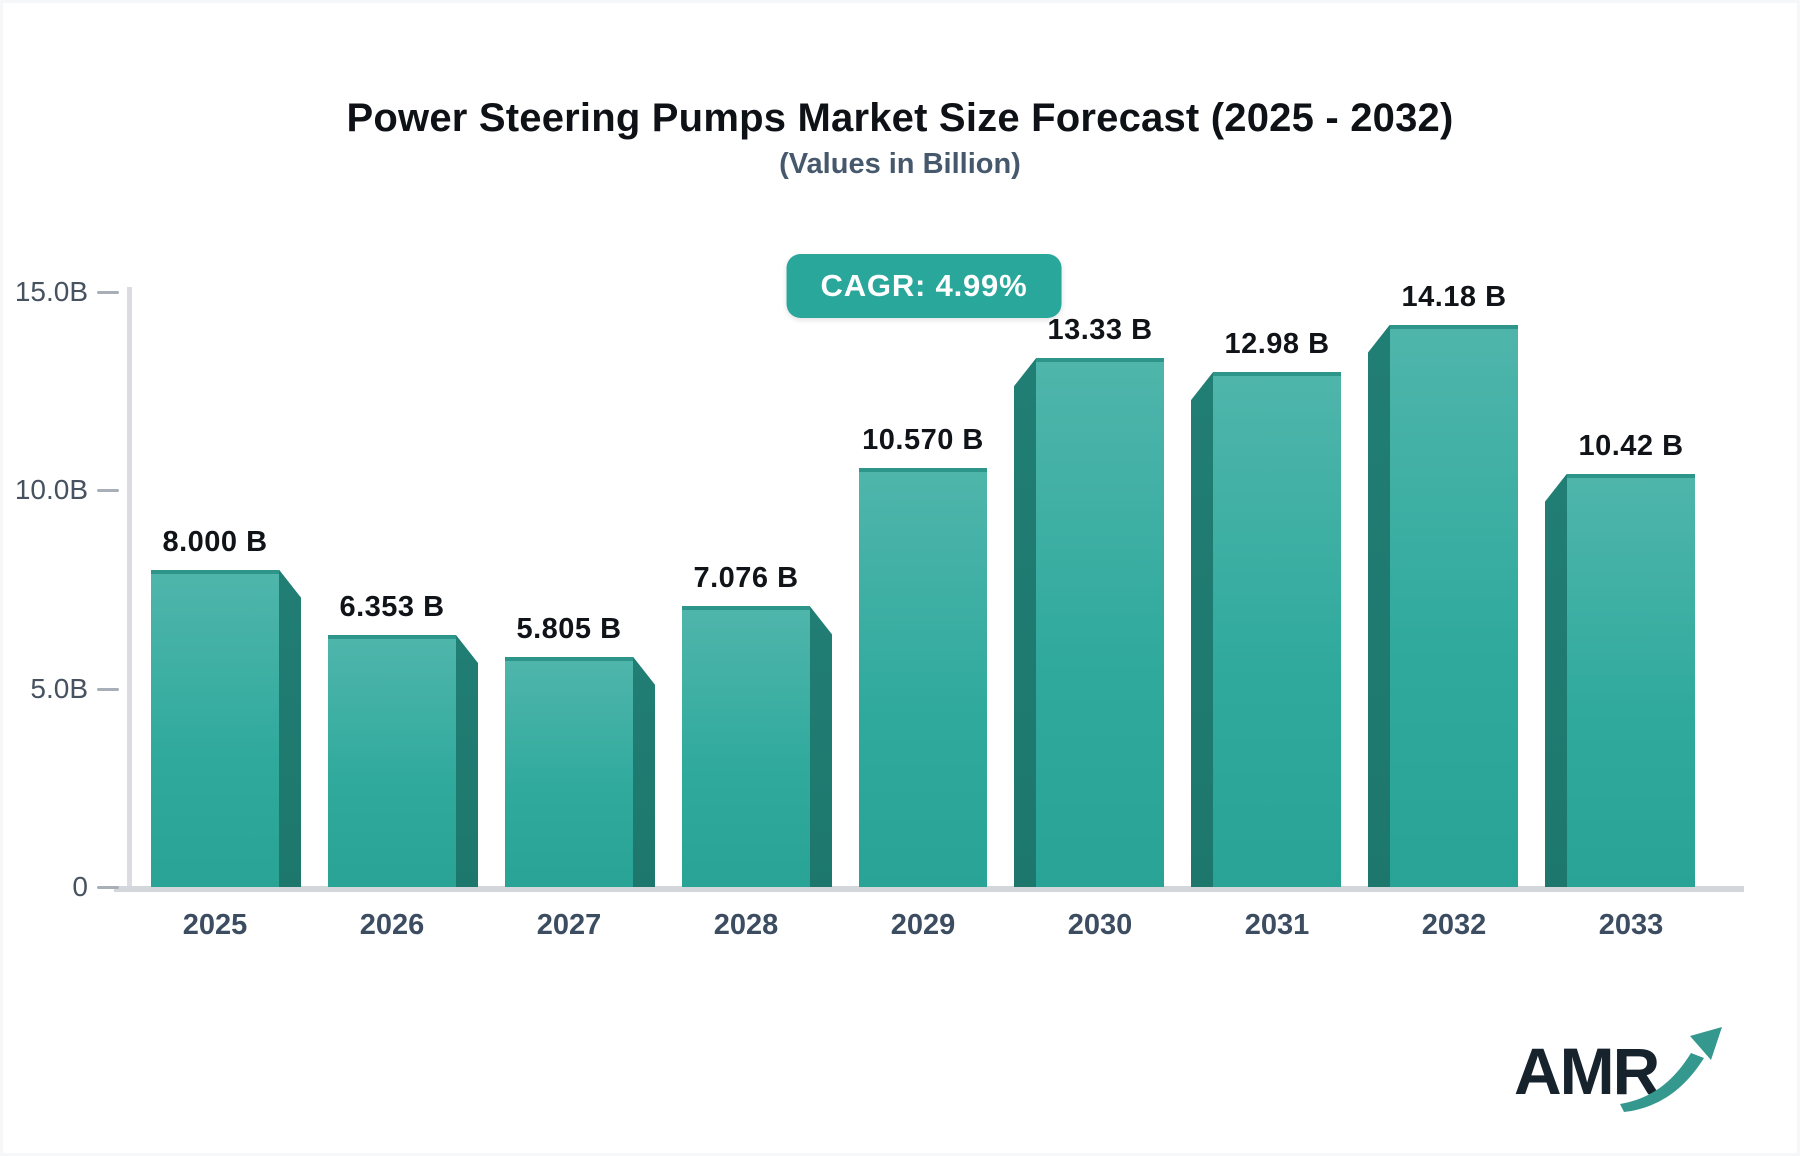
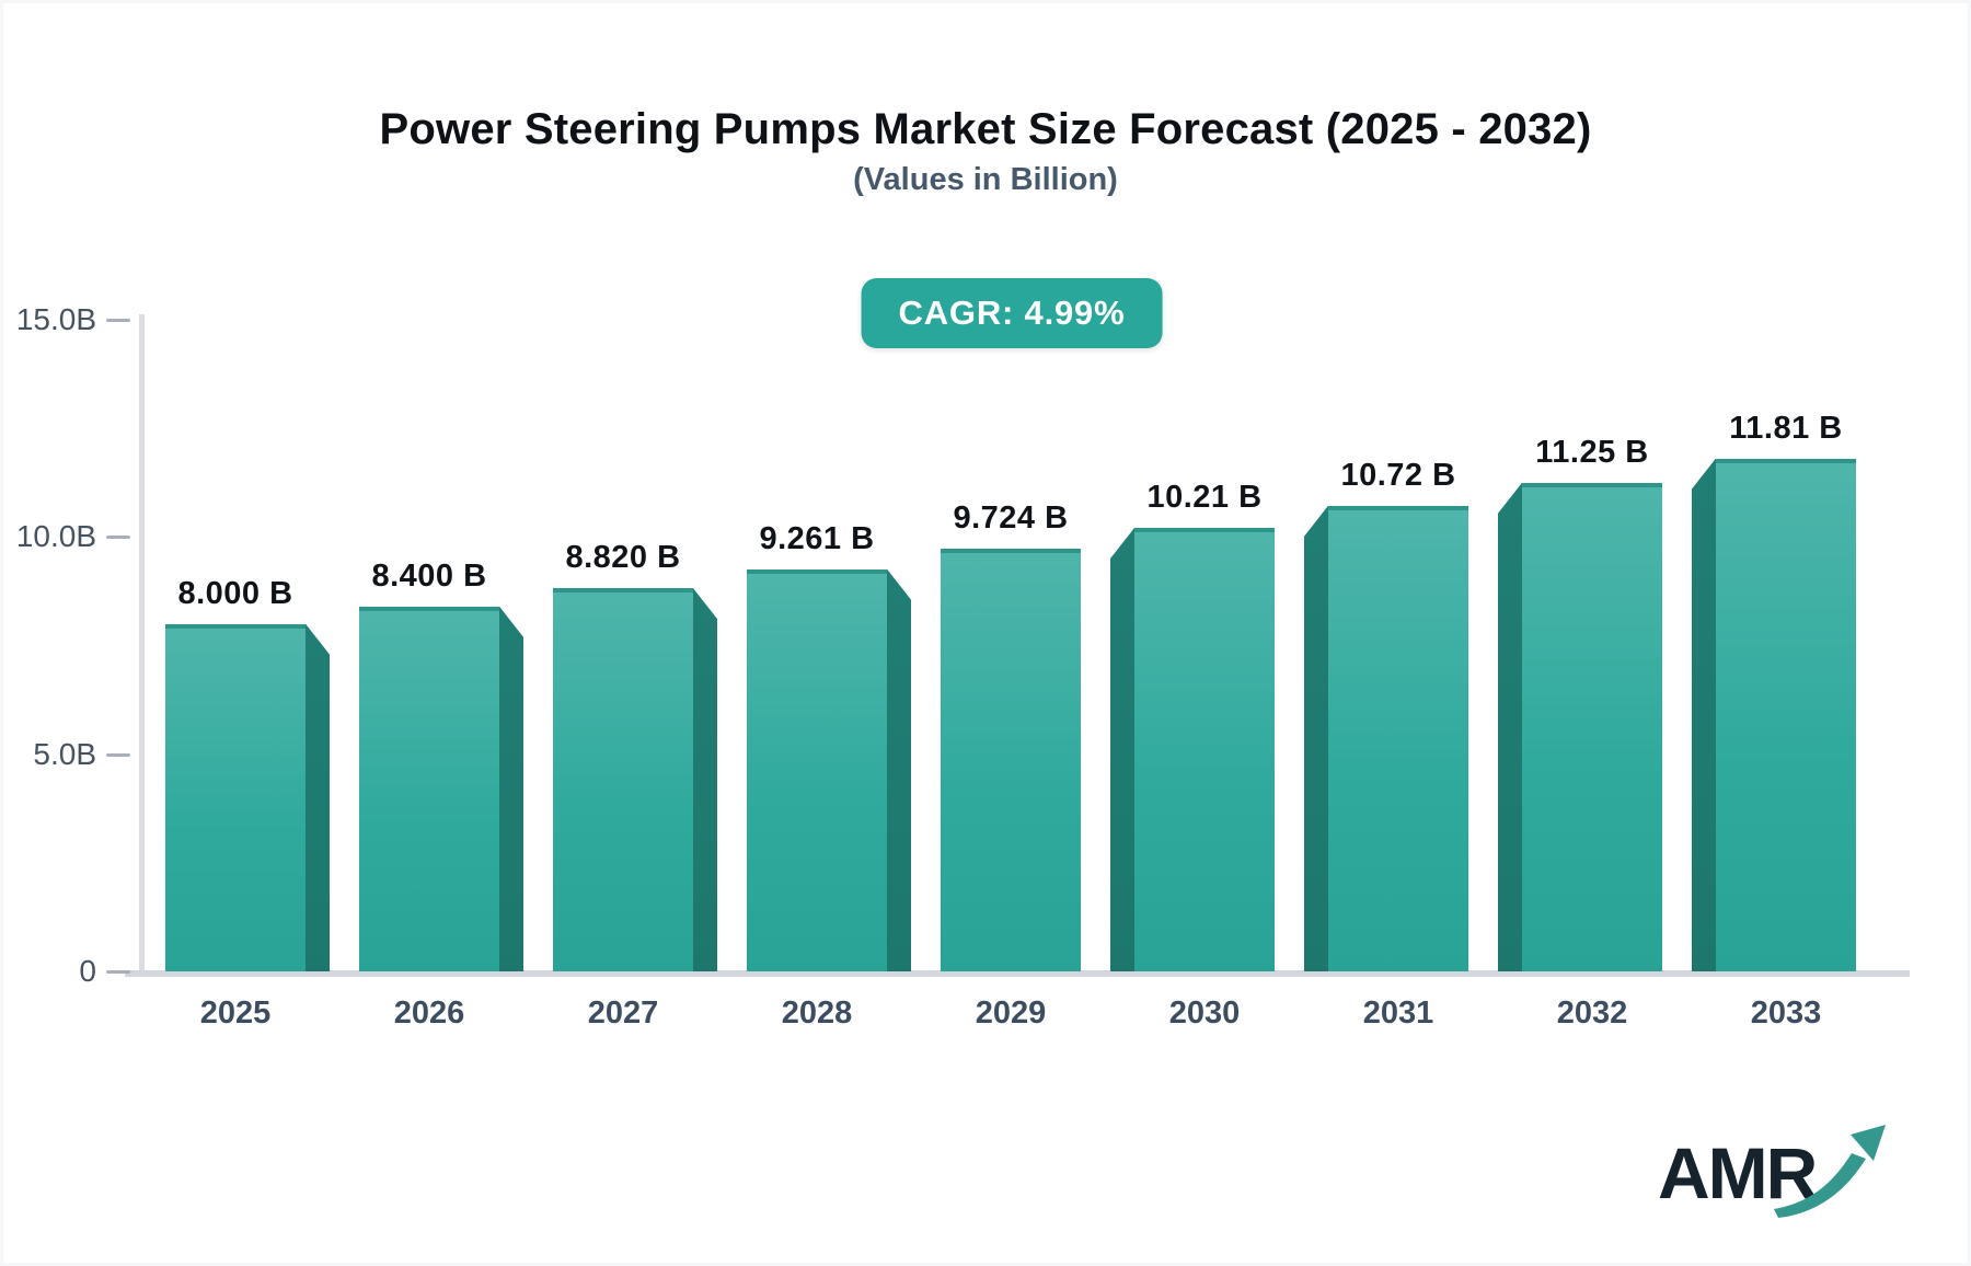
2026: 6.353 -> 8.400
2027: 5.805 -> 8.820
2028: 7.076 -> 9.261
2029: 10.570 -> 9.724
2030: 13.33 -> 10.21
2031: 12.98 -> 10.72
2032: 14.18 -> 11.25
2033: 10.42 -> 11.81
